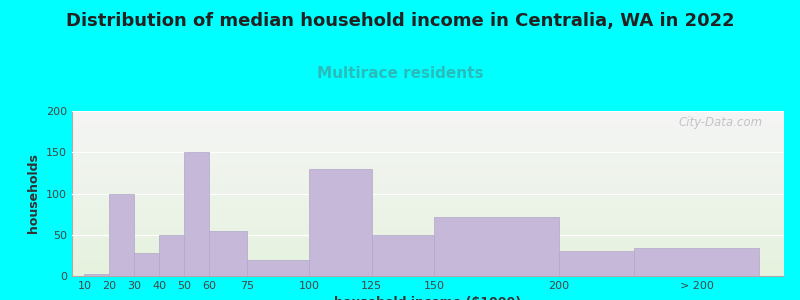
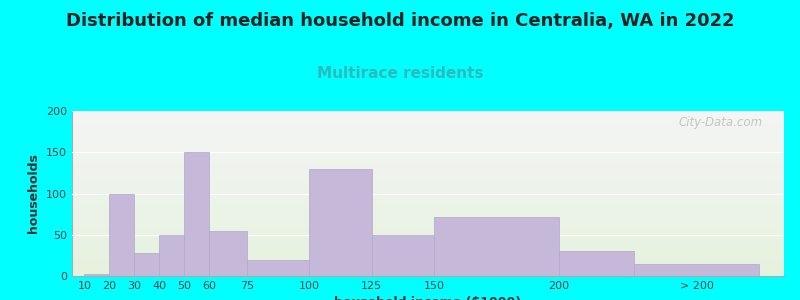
> 200: 34 -> 15
